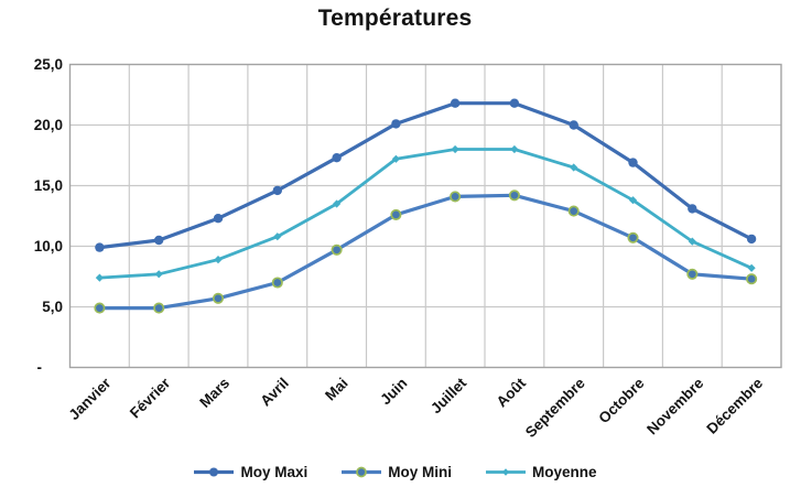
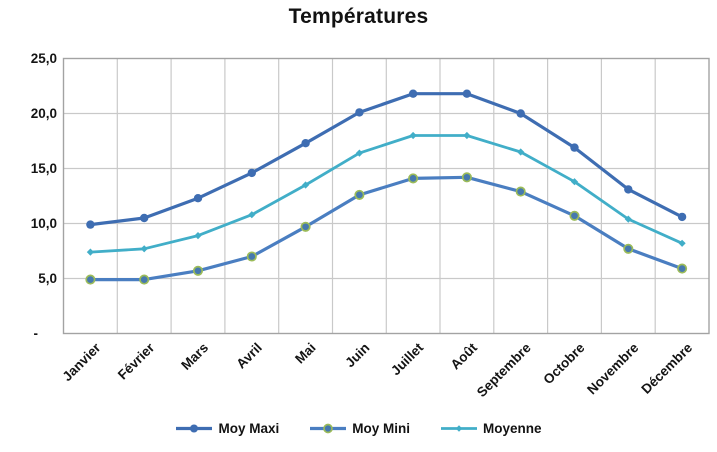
Moyenne/Juin: 17,2 -> 16,4
Moy Mini/Décembre: 7,3 -> 5,9
